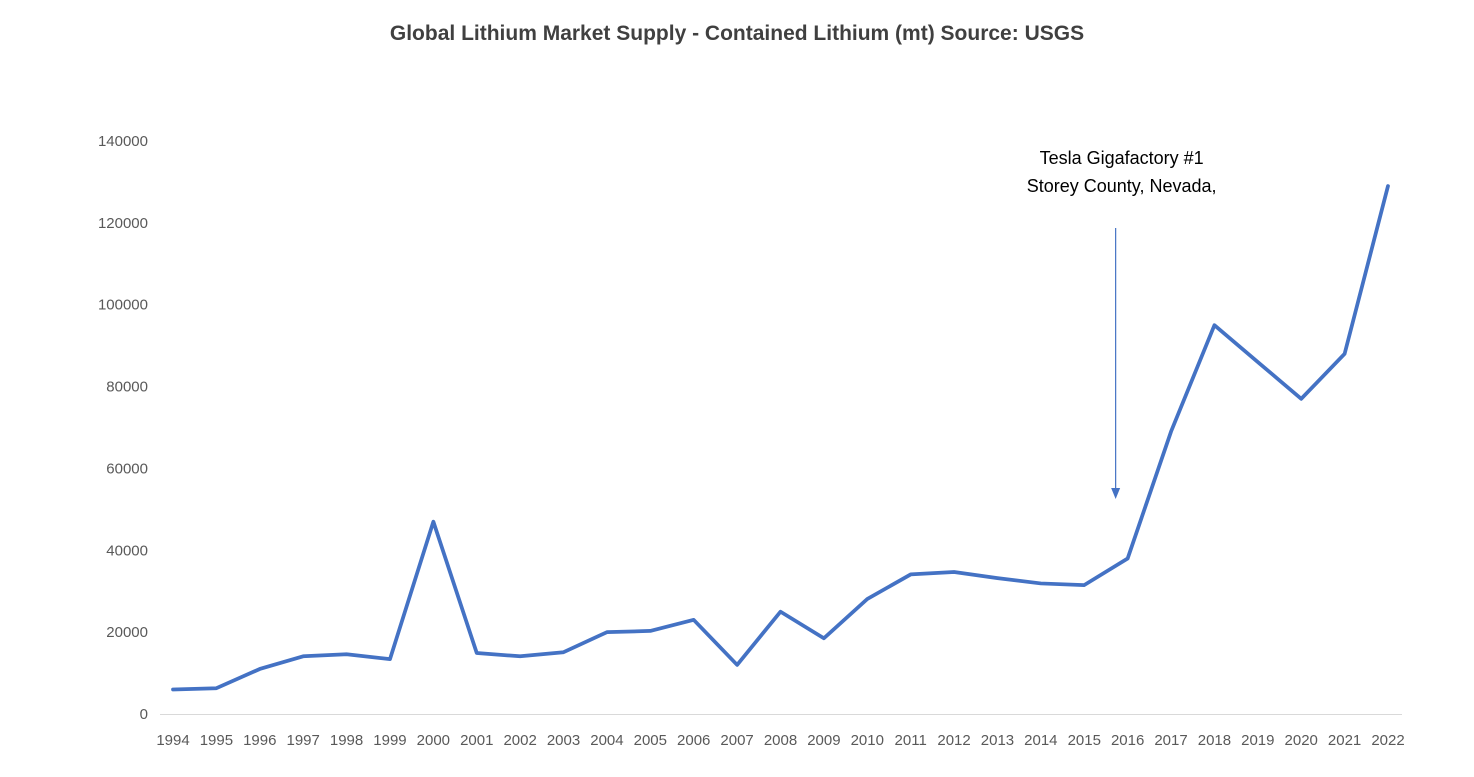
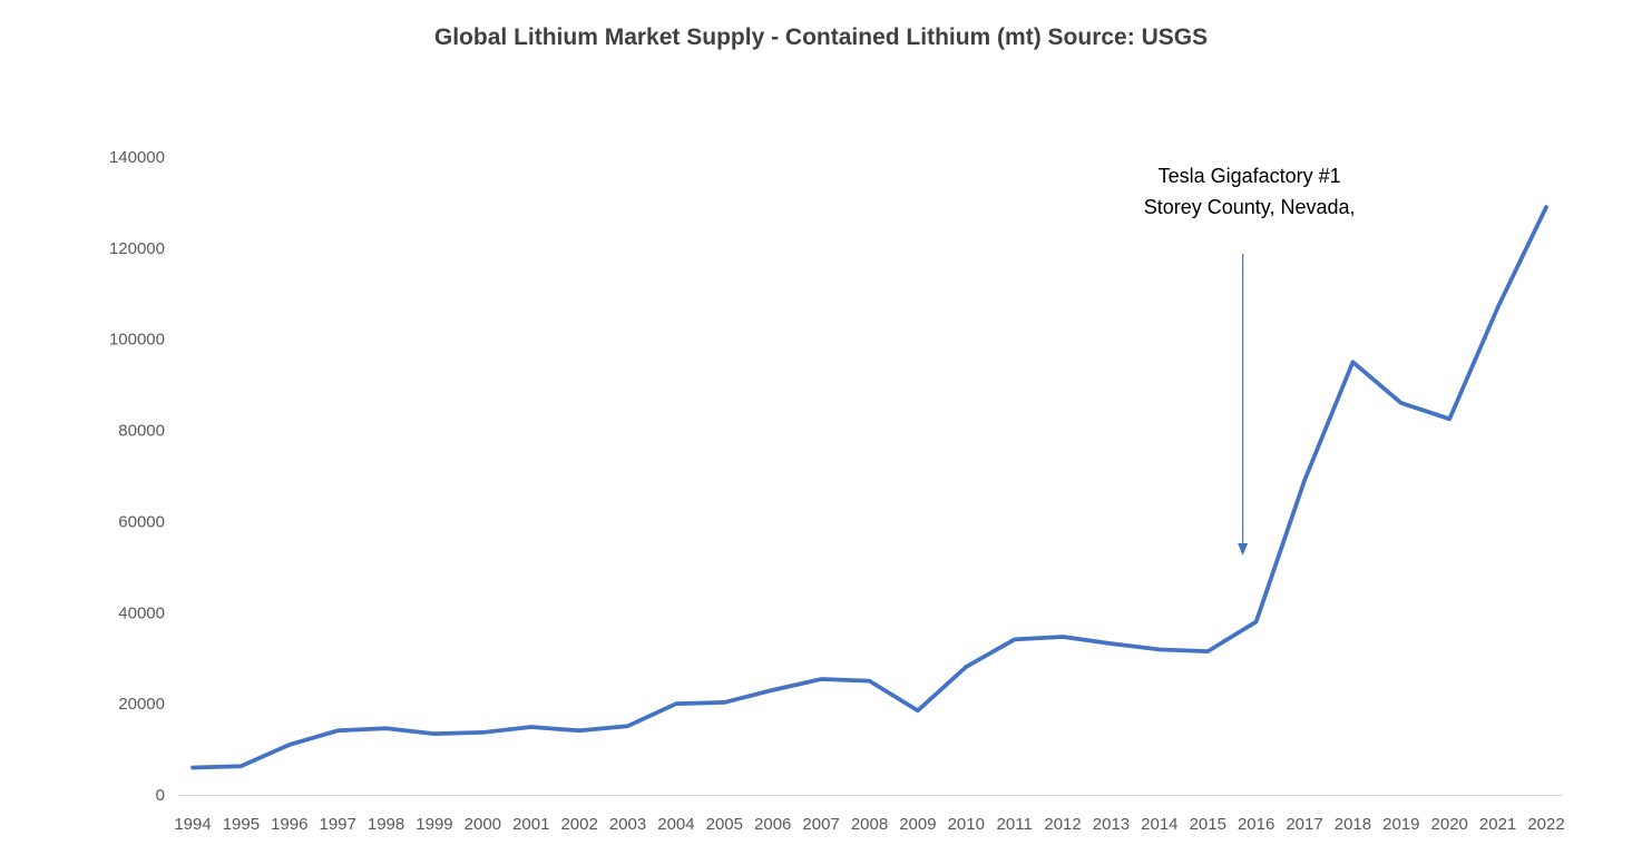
2000: 47000 -> 14000
2007: 12000 -> 25000
2020: 77000 -> 82000
2021: 88000 -> 107000
